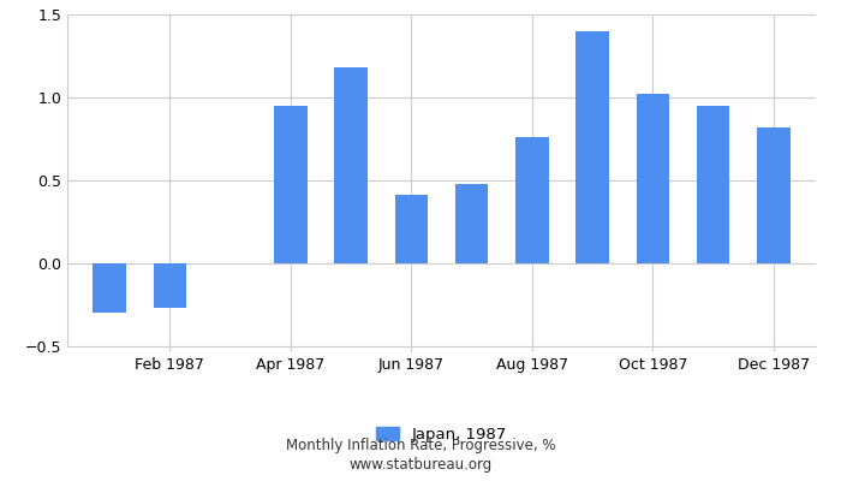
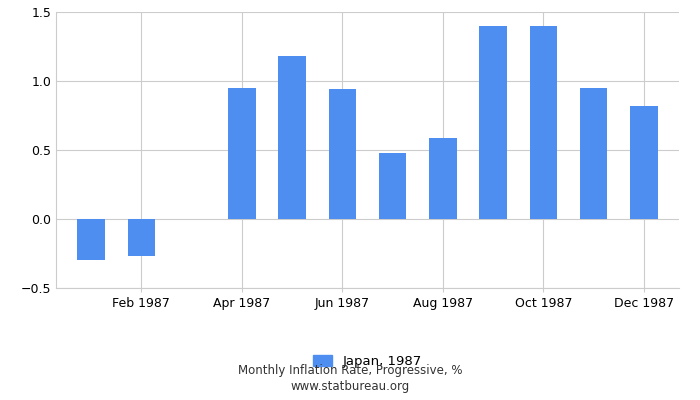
Jun 1987: 0.41 -> 0.94
Aug 1987: 0.76 -> 0.59
Oct 1987: 1.02 -> 1.40
